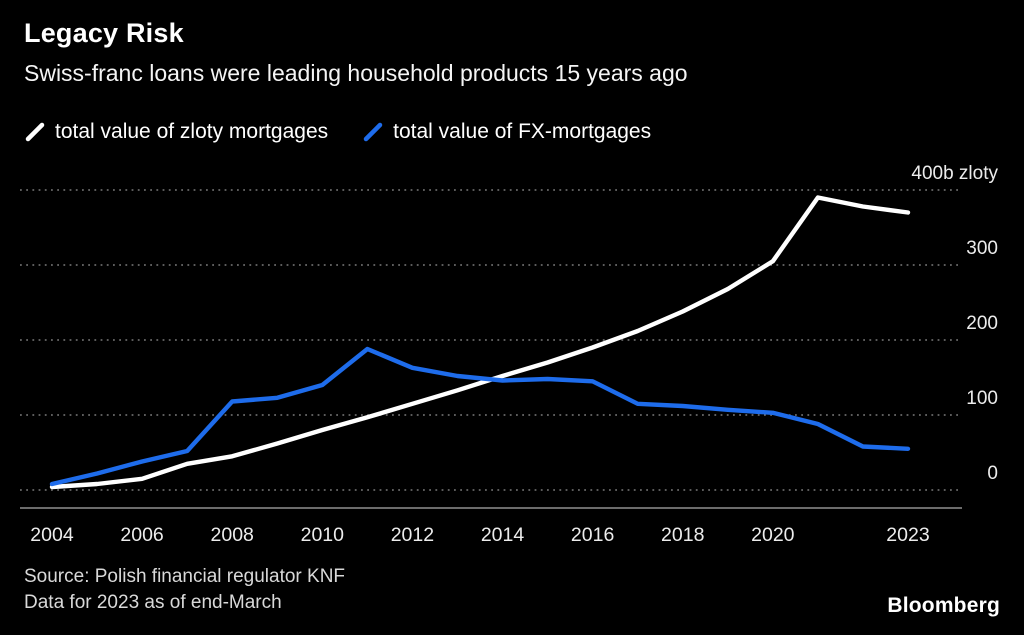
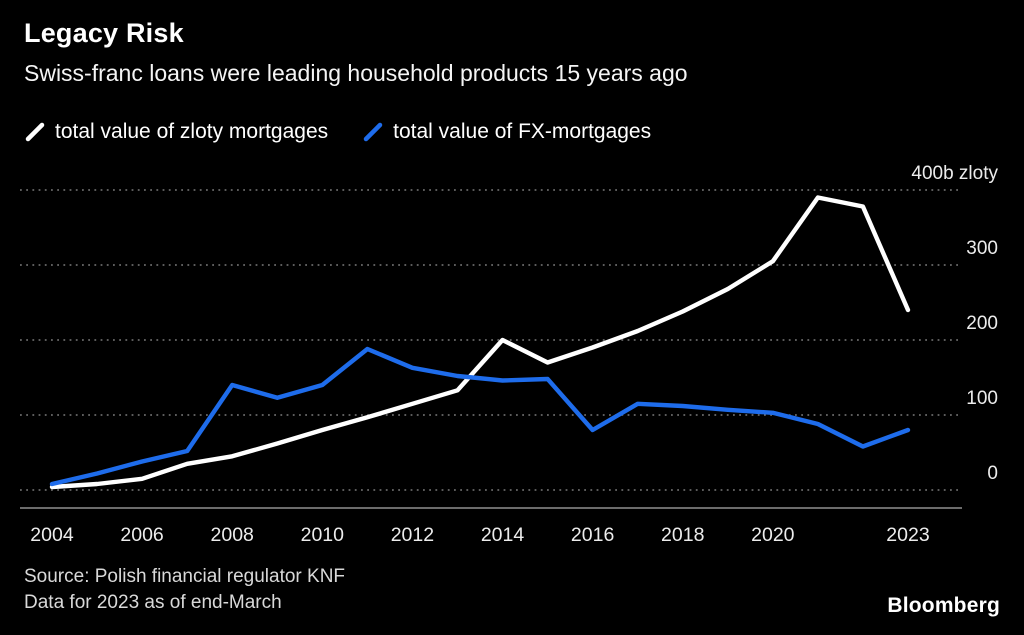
total value of FX-mortgages/2008: 120 -> 140
total value of zloty mortgages/2014: 150 -> 200
total value of FX-mortgages/2016: 140 -> 80
total value of zloty mortgages/2023: 370 -> 240
total value of FX-mortgages/2023: 60 -> 80
